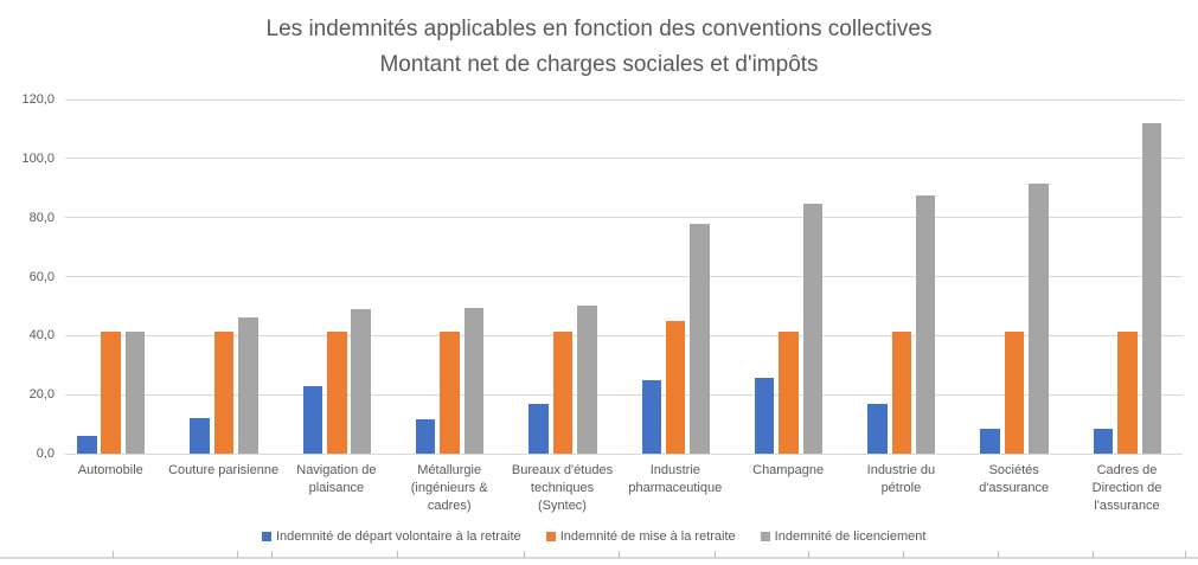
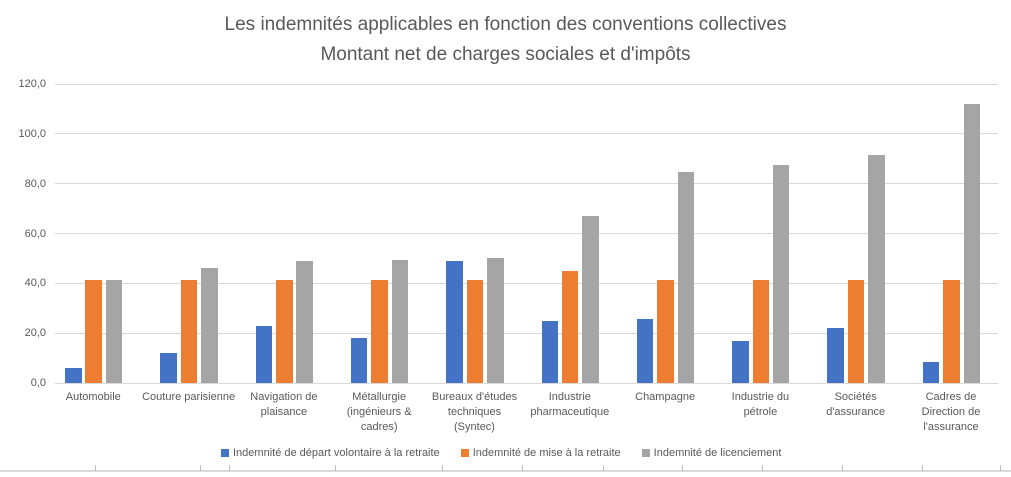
Indemnité de départ volontaire à la retraite/Métallurgie (ingénieurs & cadres): 12 -> 18
Indemnité de départ volontaire à la retraite/Bureaux d'études techniques (Syntec): 17 -> 49
Indemnité de licenciement/Industrie pharmaceutique: 78 -> 67
Indemnité de départ volontaire à la retraite/Sociétés d'assurance: 8 -> 22
